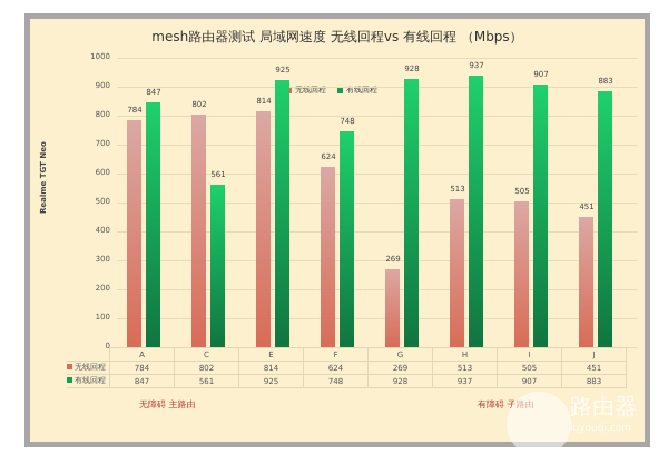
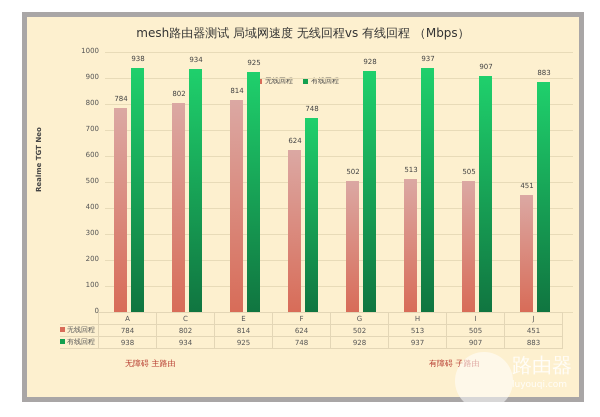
有线回程/A: 847 -> 938
有线回程/C: 561 -> 934
无线回程/G: 269 -> 502
